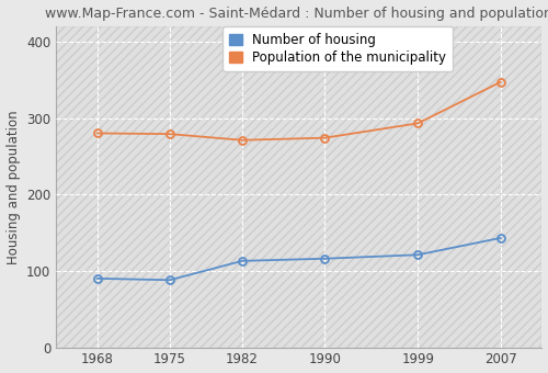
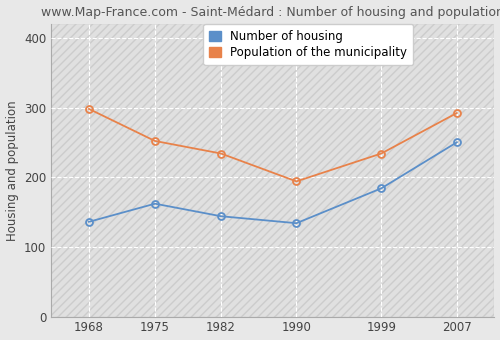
Number of housing/1968: 90 -> 136
Population of the municipality/1968: 280 -> 298
Number of housing/1975: 88 -> 162
Population of the municipality/1975: 279 -> 252
Number of housing/1982: 113 -> 144
Population of the municipality/1982: 271 -> 234
Number of housing/1990: 116 -> 134
Population of the municipality/1990: 274 -> 194
Number of housing/1999: 121 -> 184
Population of the municipality/1999: 293 -> 234
Number of housing/2007: 143 -> 250
Population of the municipality/2007: 347 -> 292
